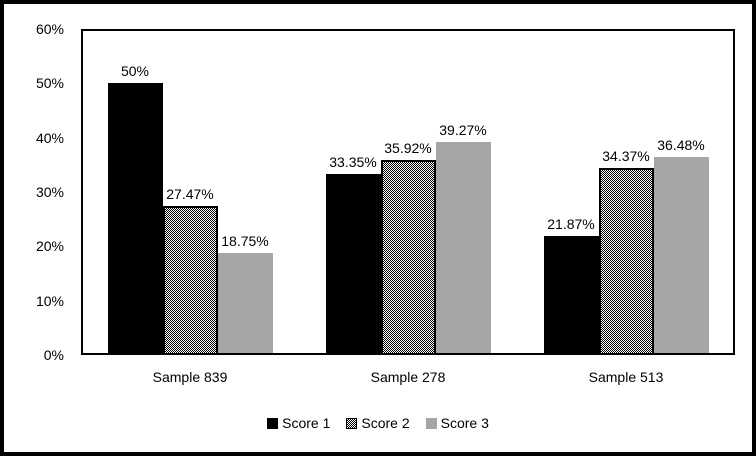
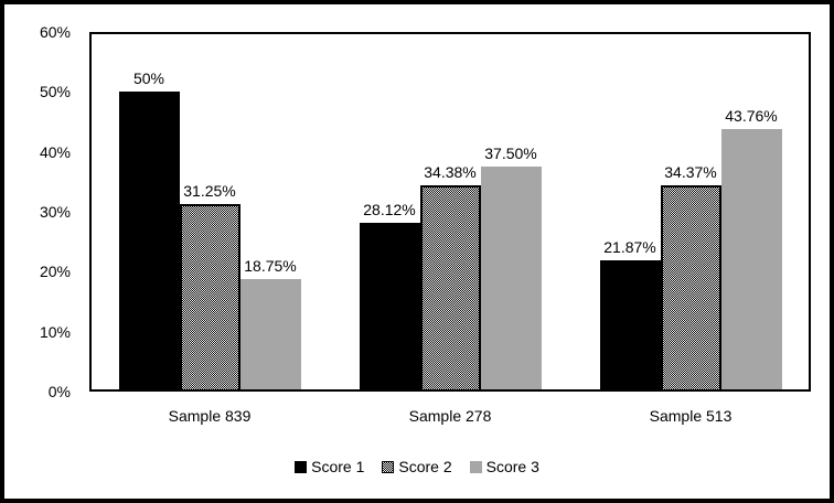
Score 2/Sample 839: 27.47% -> 31.25%
Score 1/Sample 278: 33.35% -> 28.12%
Score 2/Sample 278: 35.92% -> 34.38%
Score 3/Sample 278: 39.27% -> 37.50%
Score 3/Sample 513: 36.48% -> 43.76%
